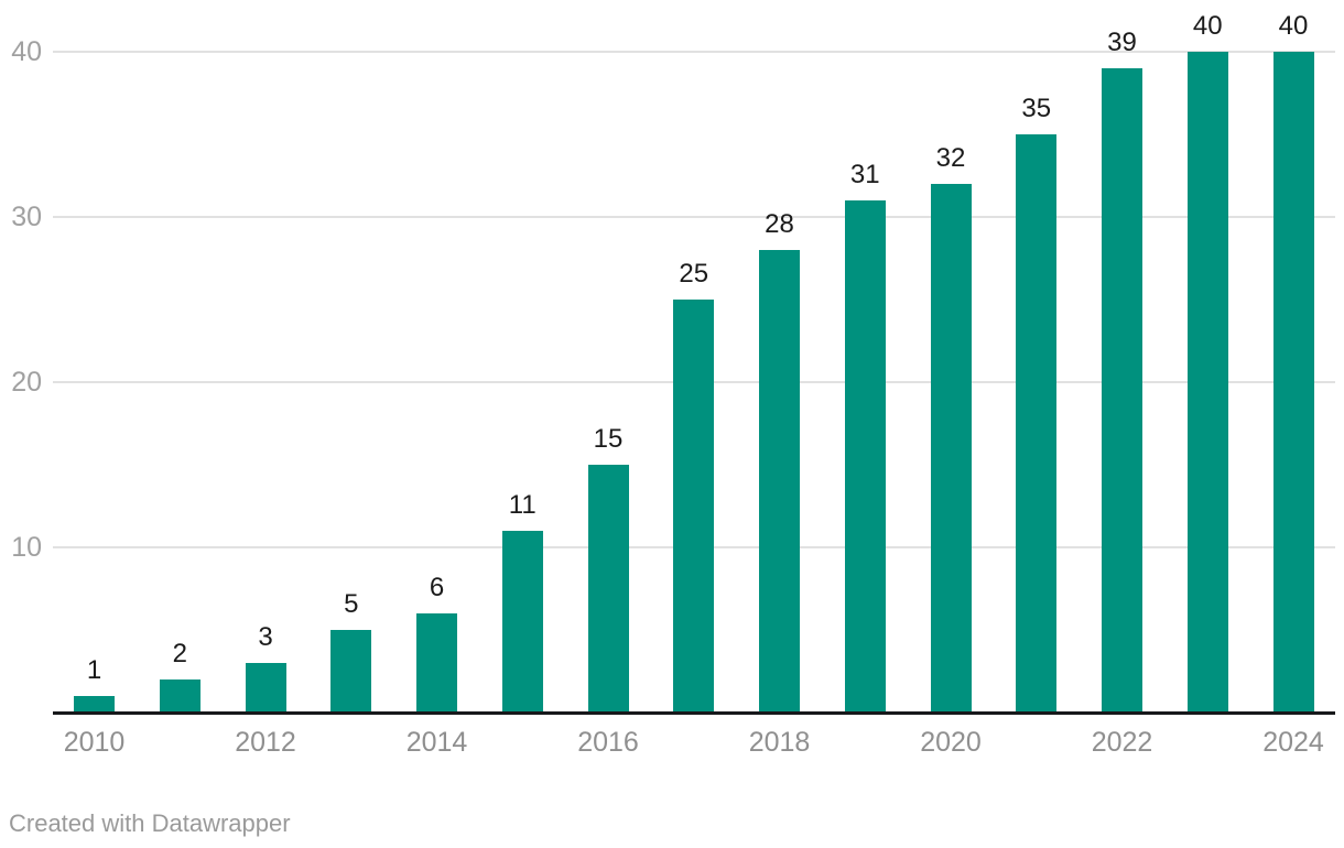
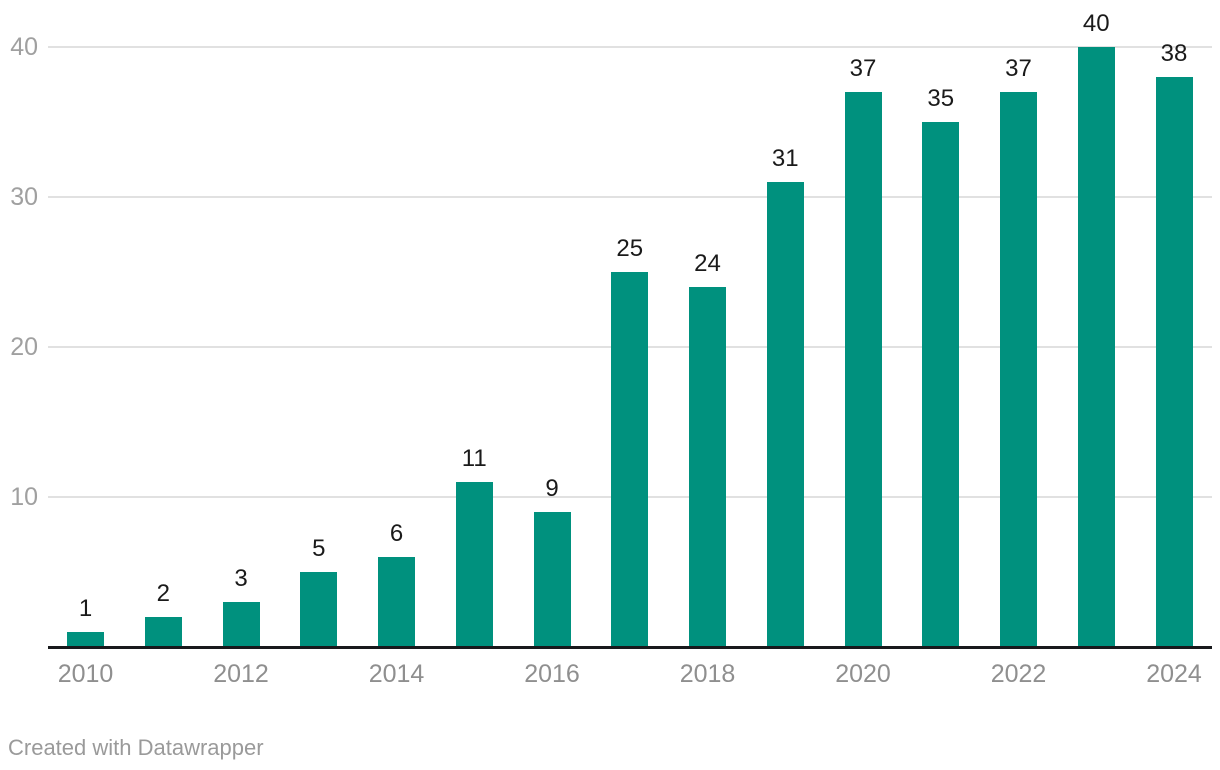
2016: 15 -> 9
2018: 28 -> 24
2020: 32 -> 37
2022: 39 -> 37
2024: 40 -> 38
